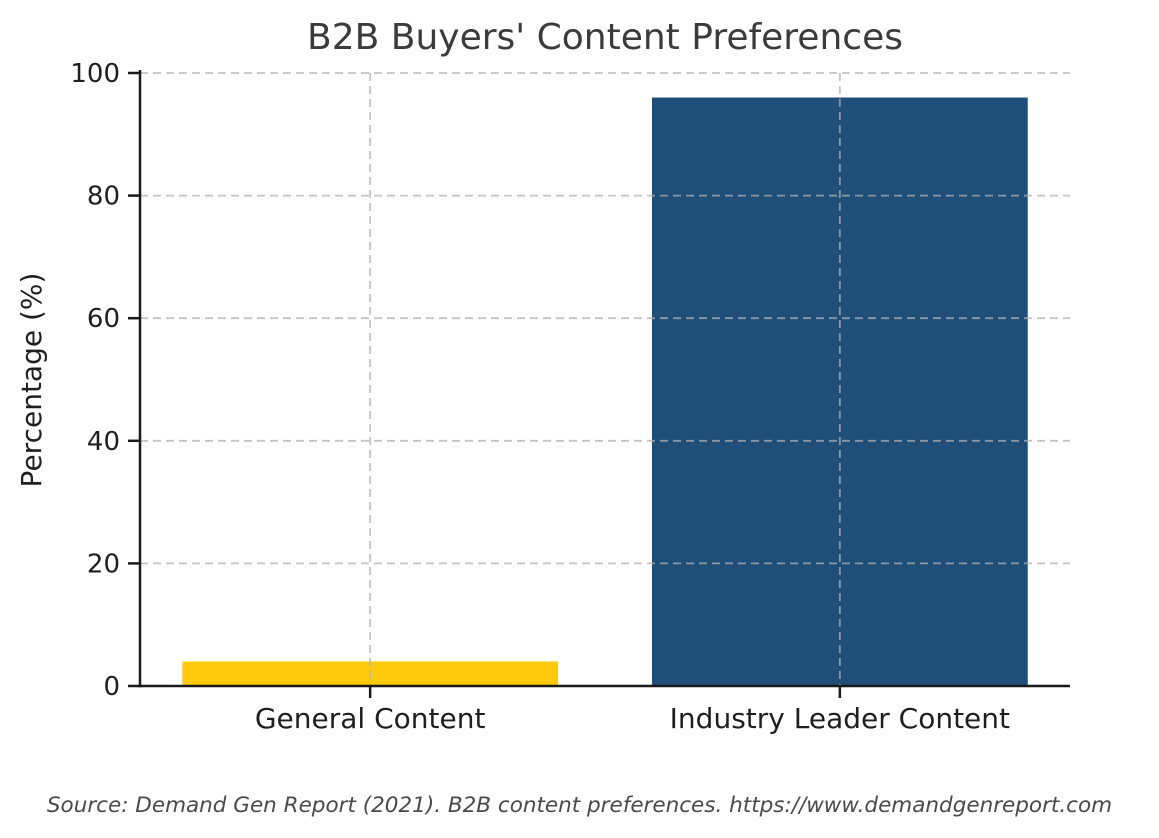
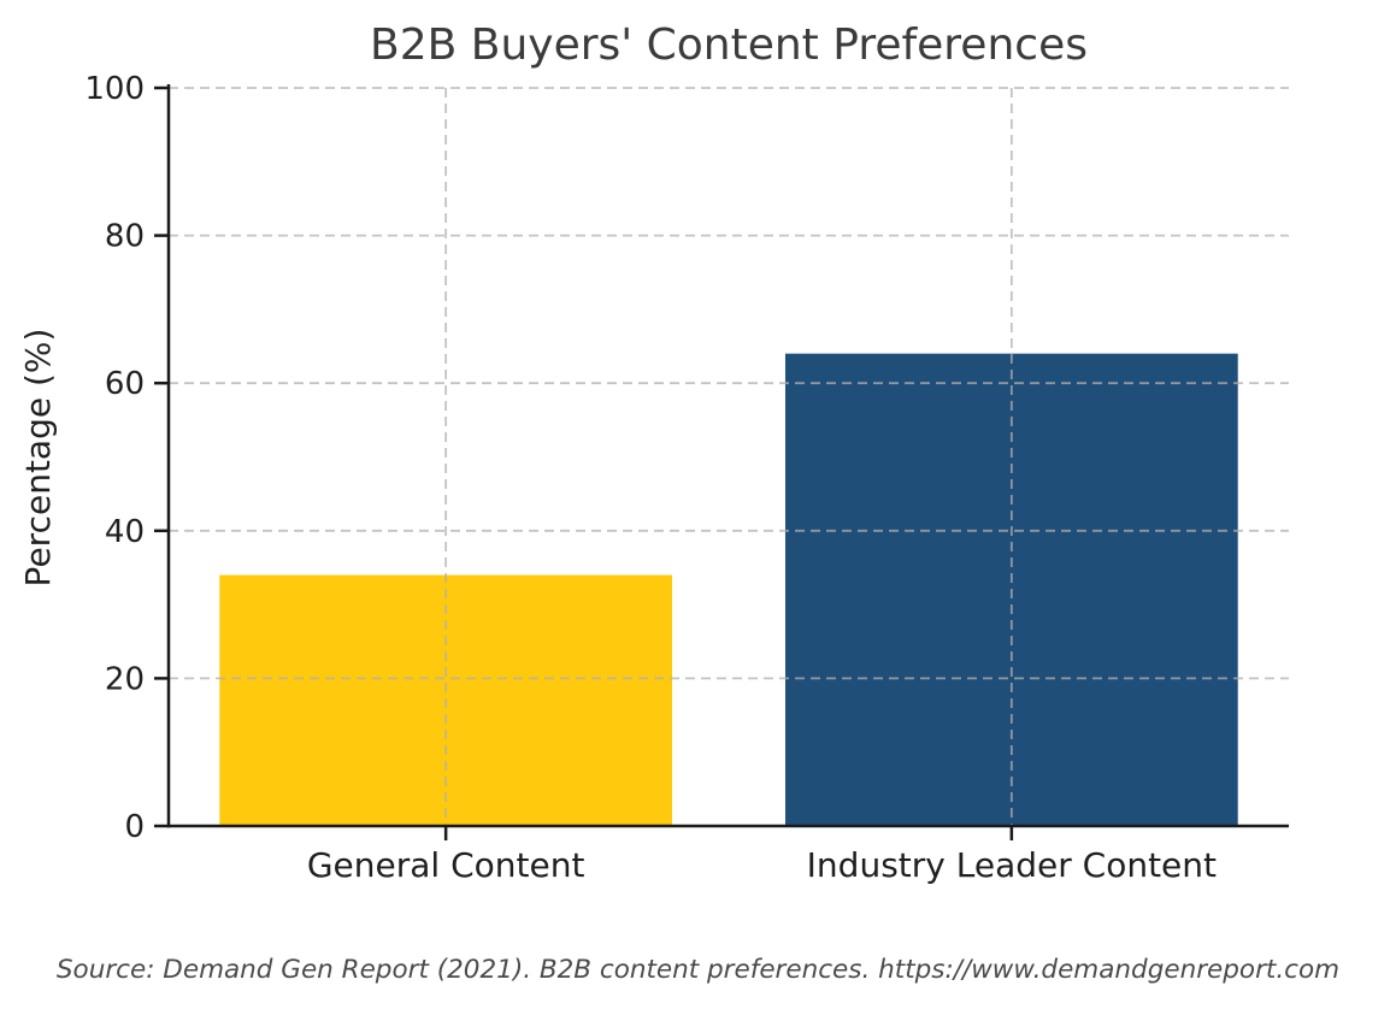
General Content: 4 -> 34
Industry Leader Content: 96 -> 64
